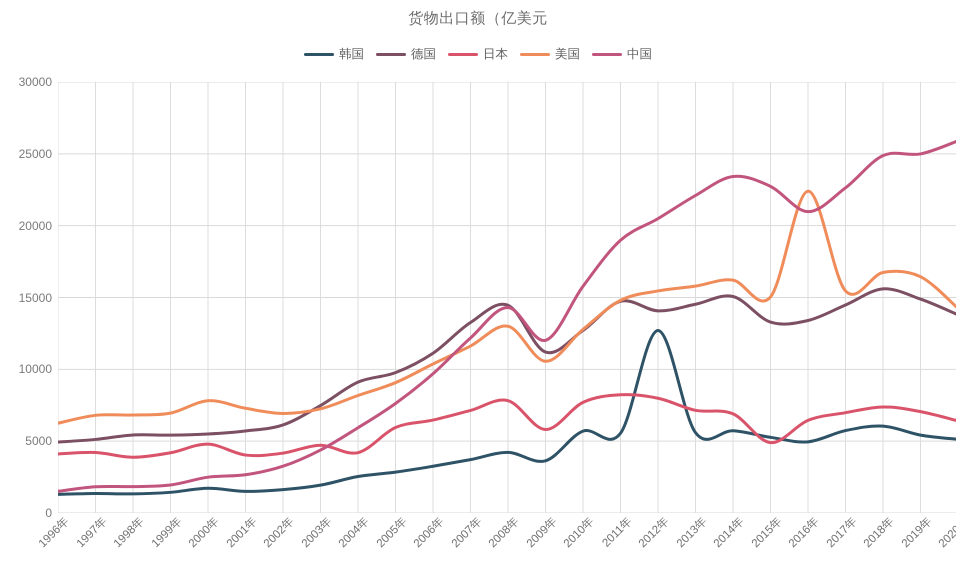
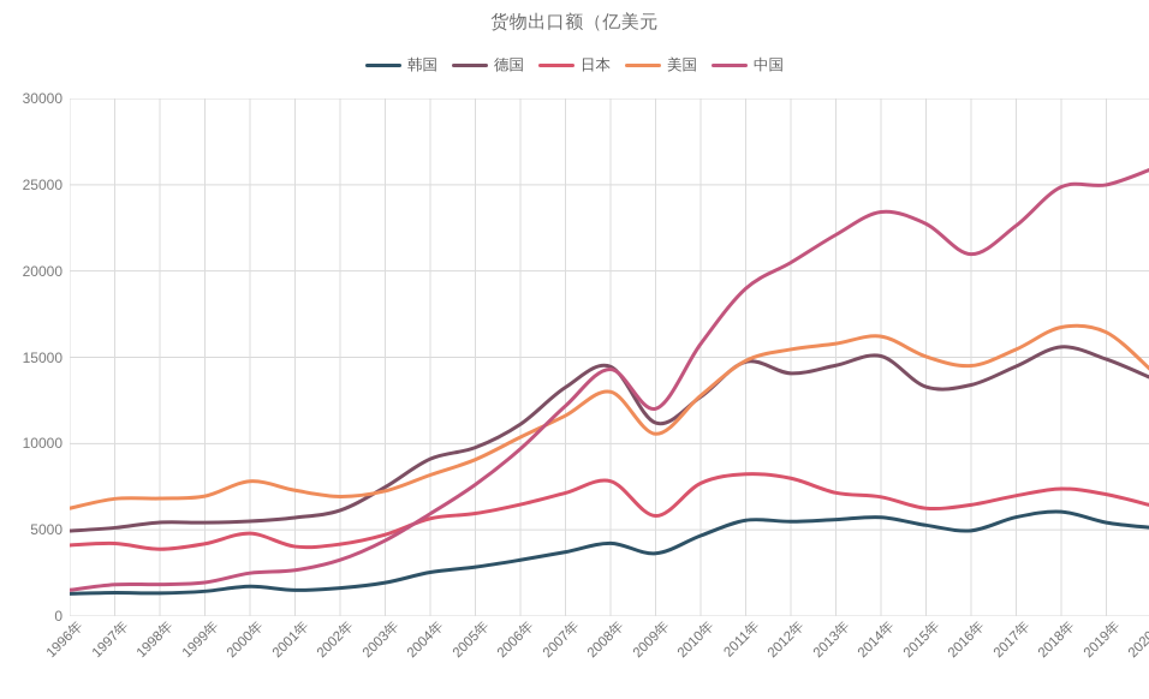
日本/2004年: 4200 -> 5700
韩国/2010年: 5700 -> 4700
韩国/2012年: 12700 -> 5500
日本/2015年: 4900 -> 6200
美国/2016年: 22400 -> 14500
